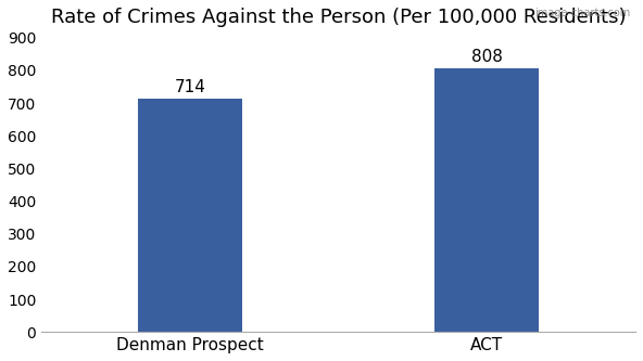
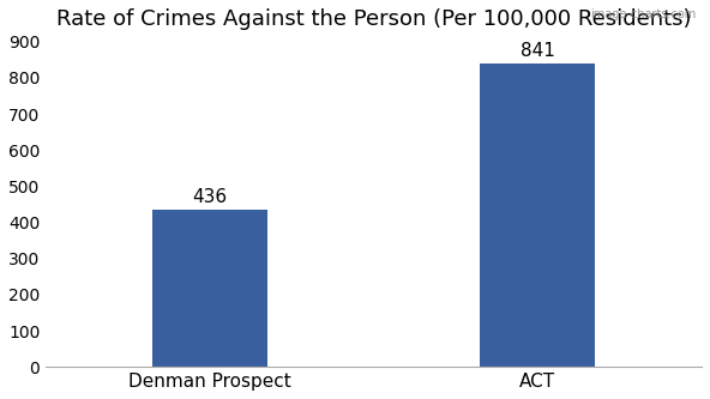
Denman Prospect: 714 -> 436
ACT: 808 -> 841
